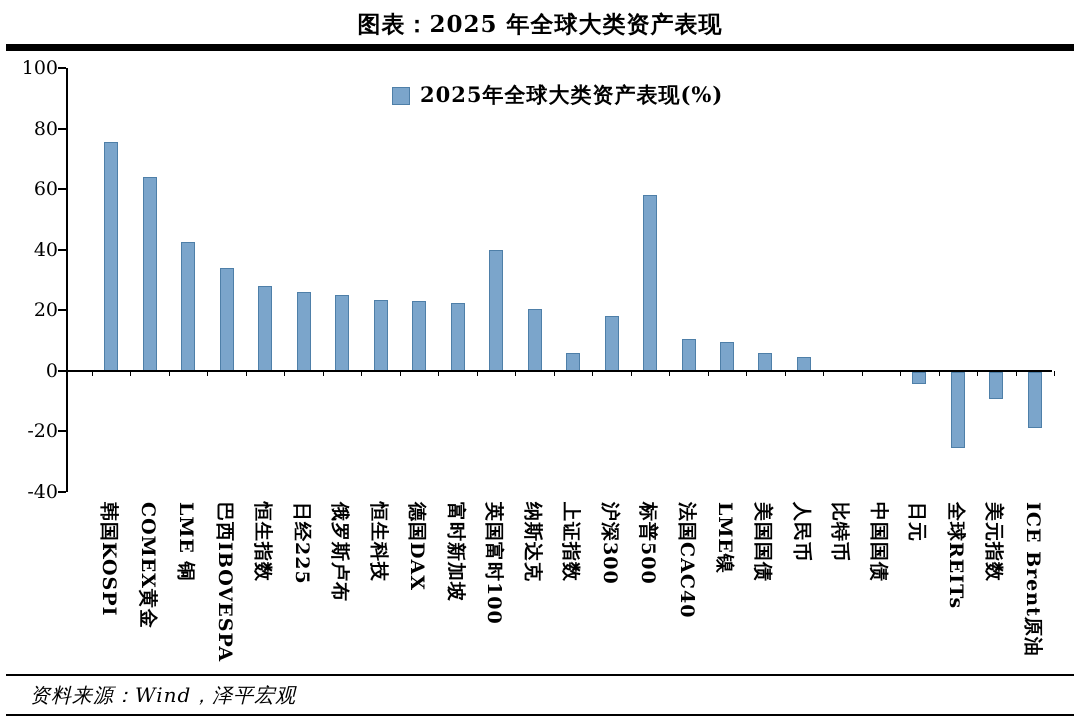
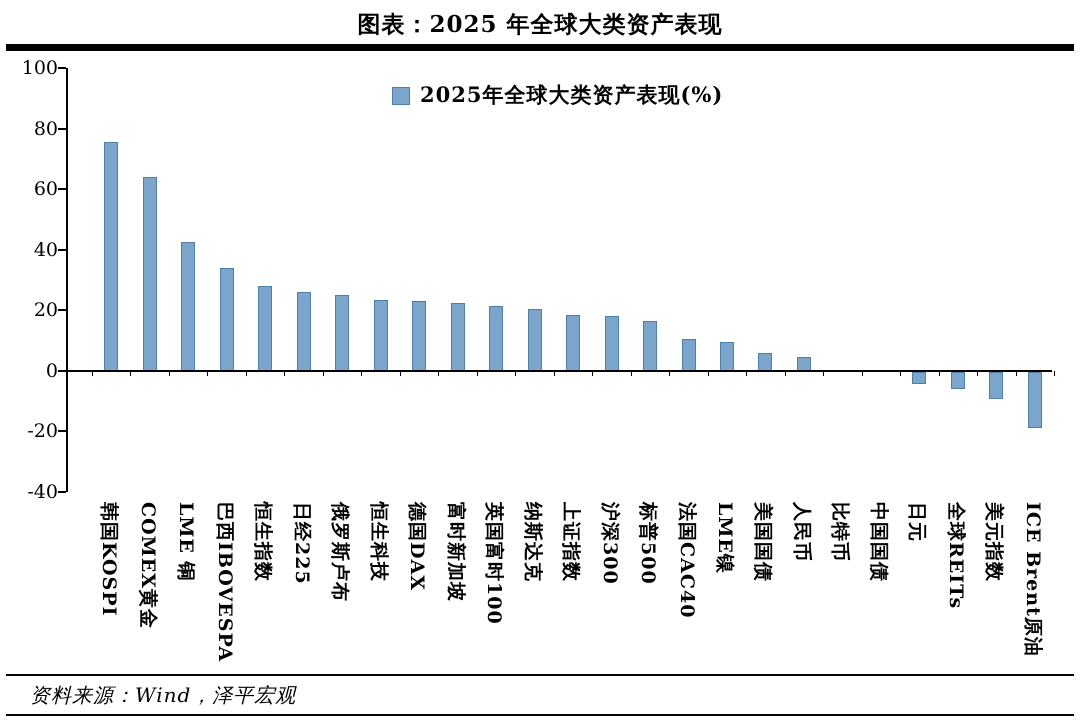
英国富时100: 40 -> 22
上证指数: 6 -> 18
标普500: 58 -> 16
全球REITs: -25 -> -6
